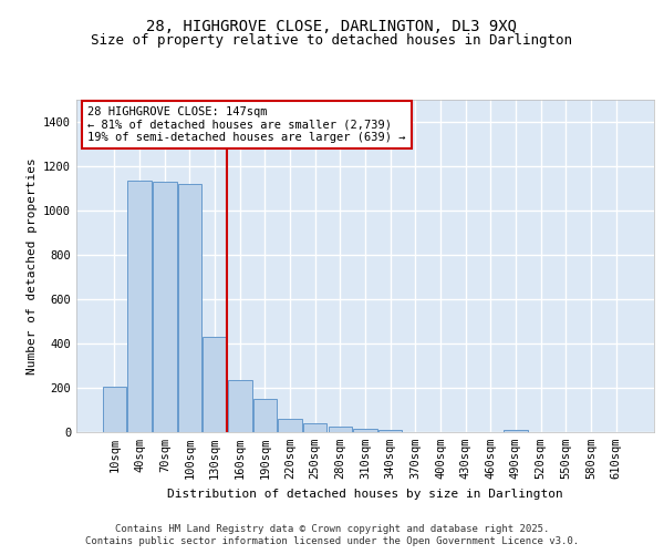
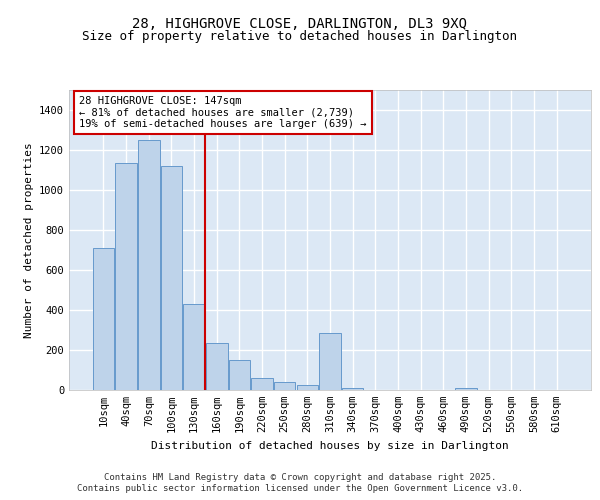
10sqm: 205 -> 710
70sqm: 1130 -> 1250
310sqm: 15 -> 285
